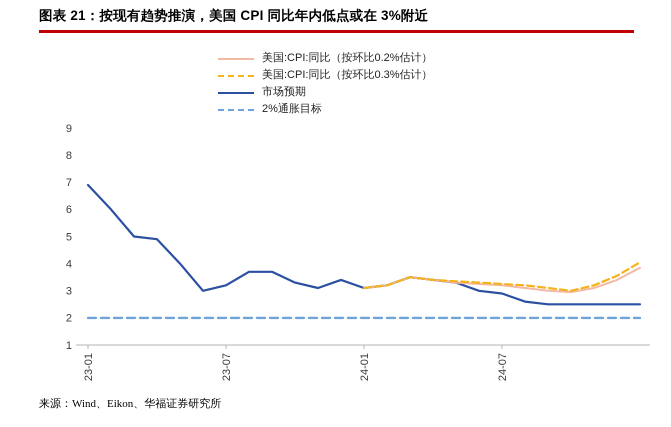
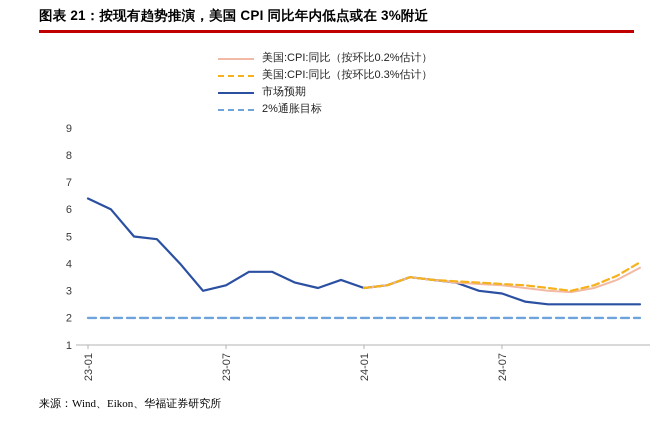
市场预期/23-01: 6.9 -> 6.4
